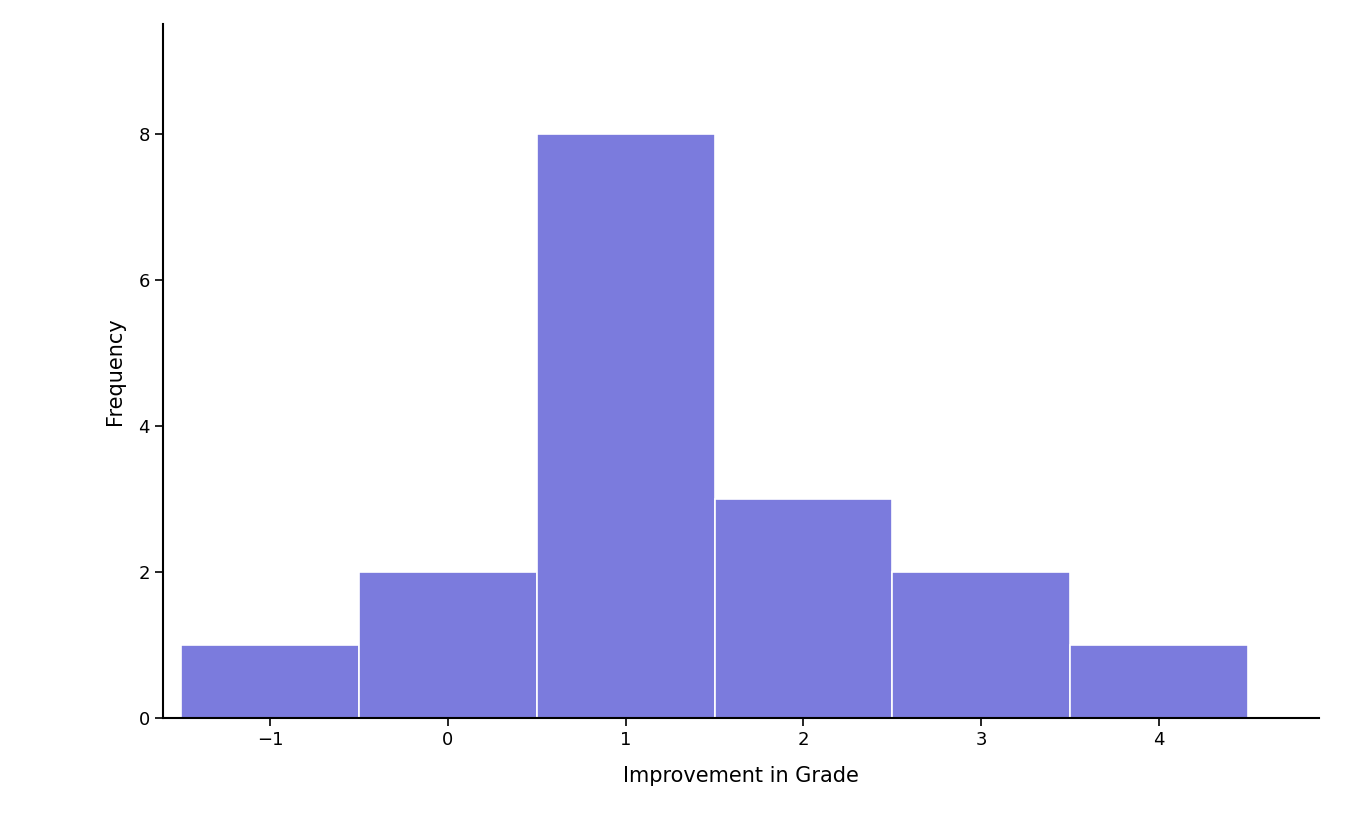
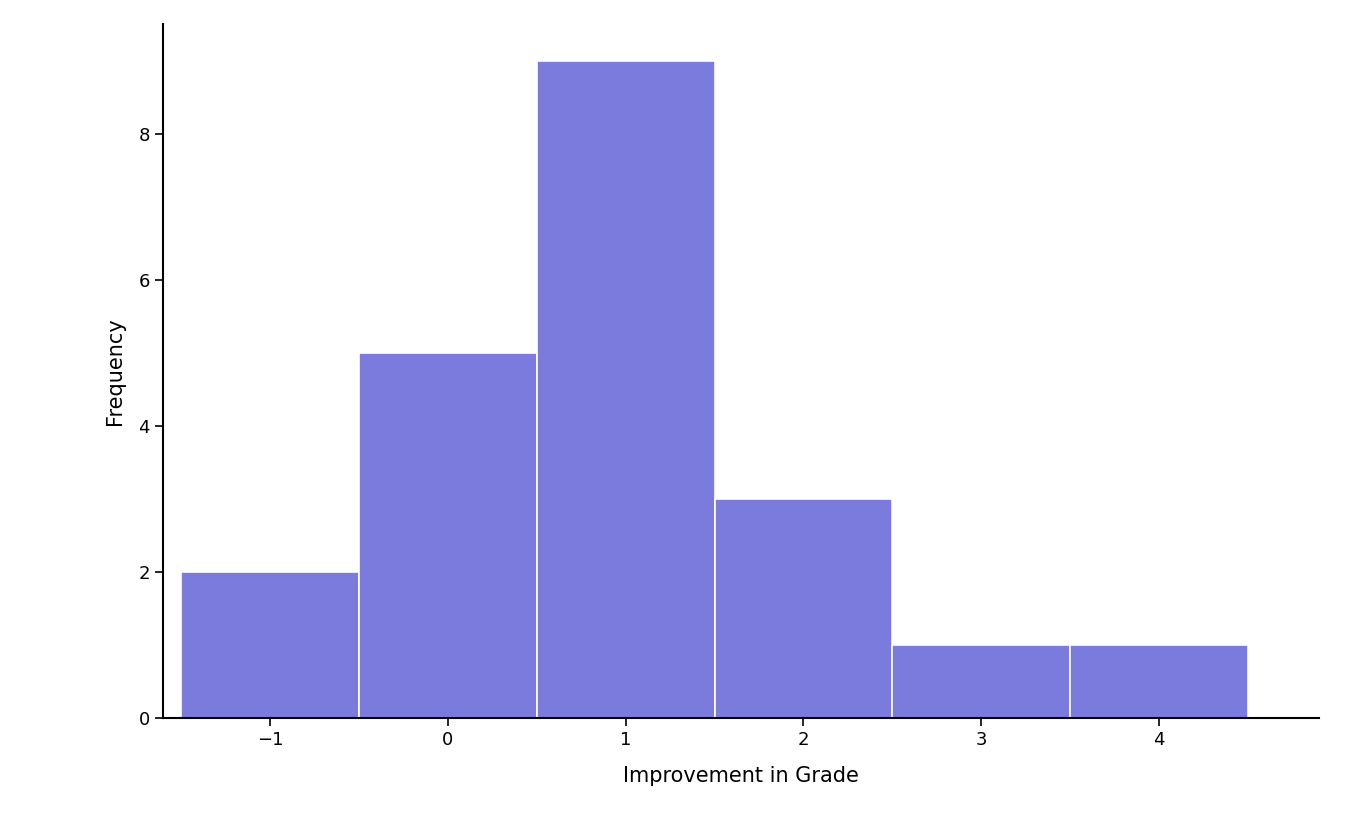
−1: 1 -> 2
0: 2 -> 5
1: 8 -> 9
3: 2 -> 1
